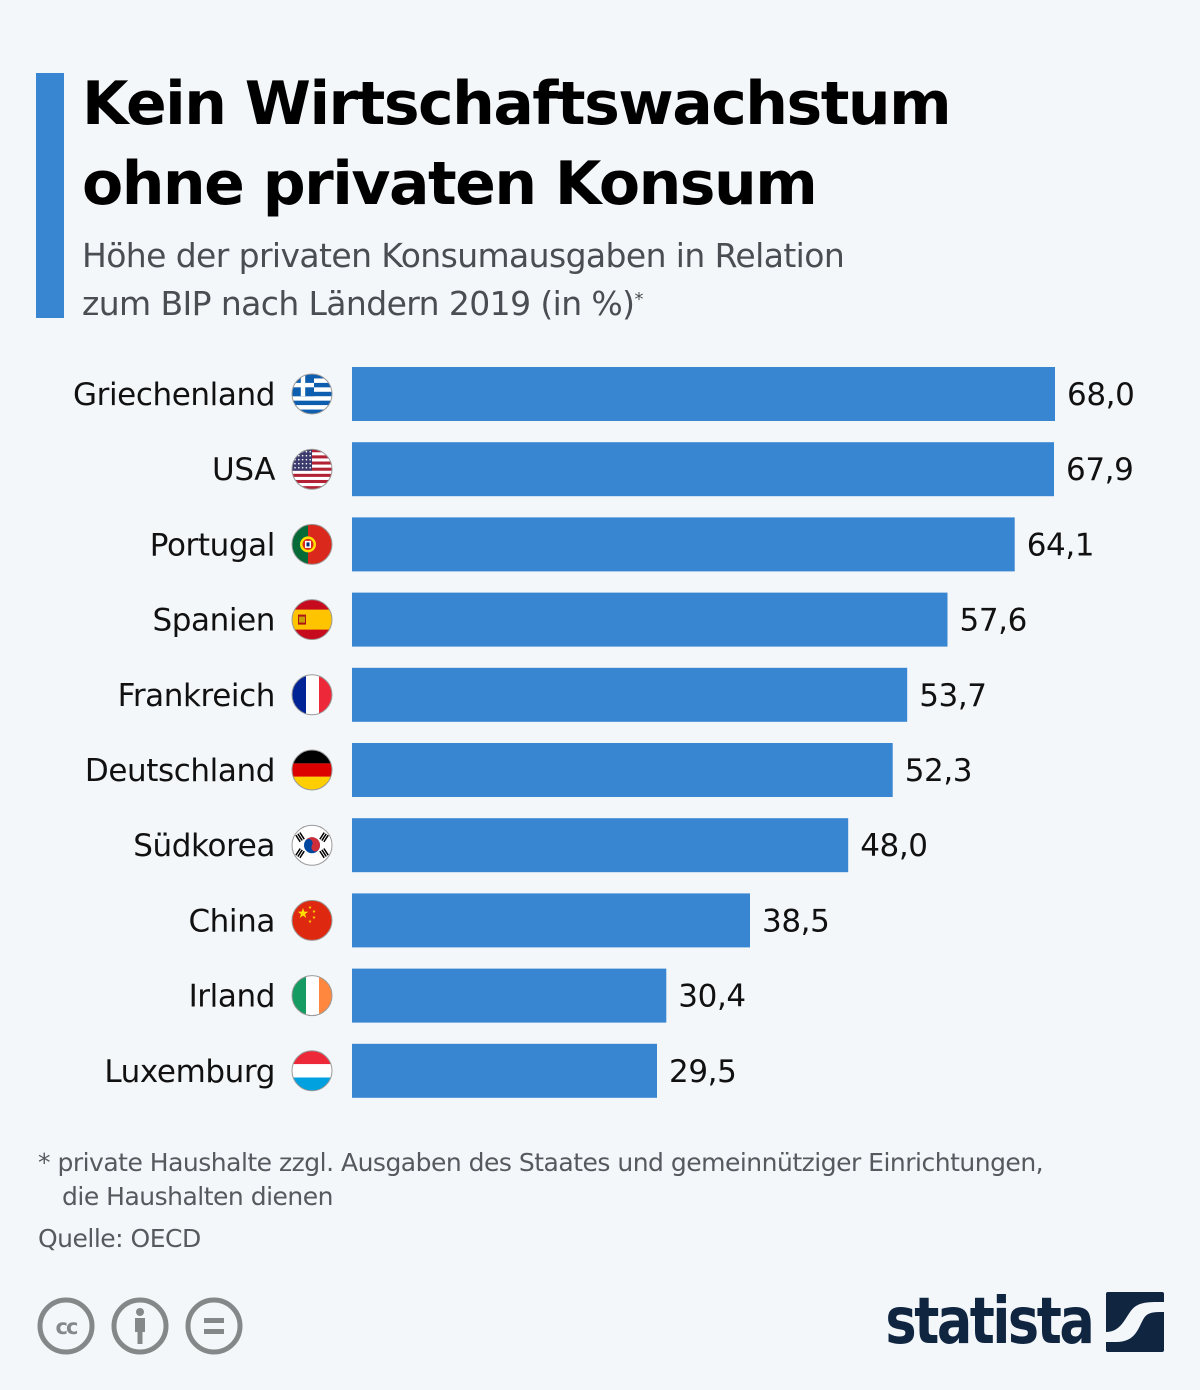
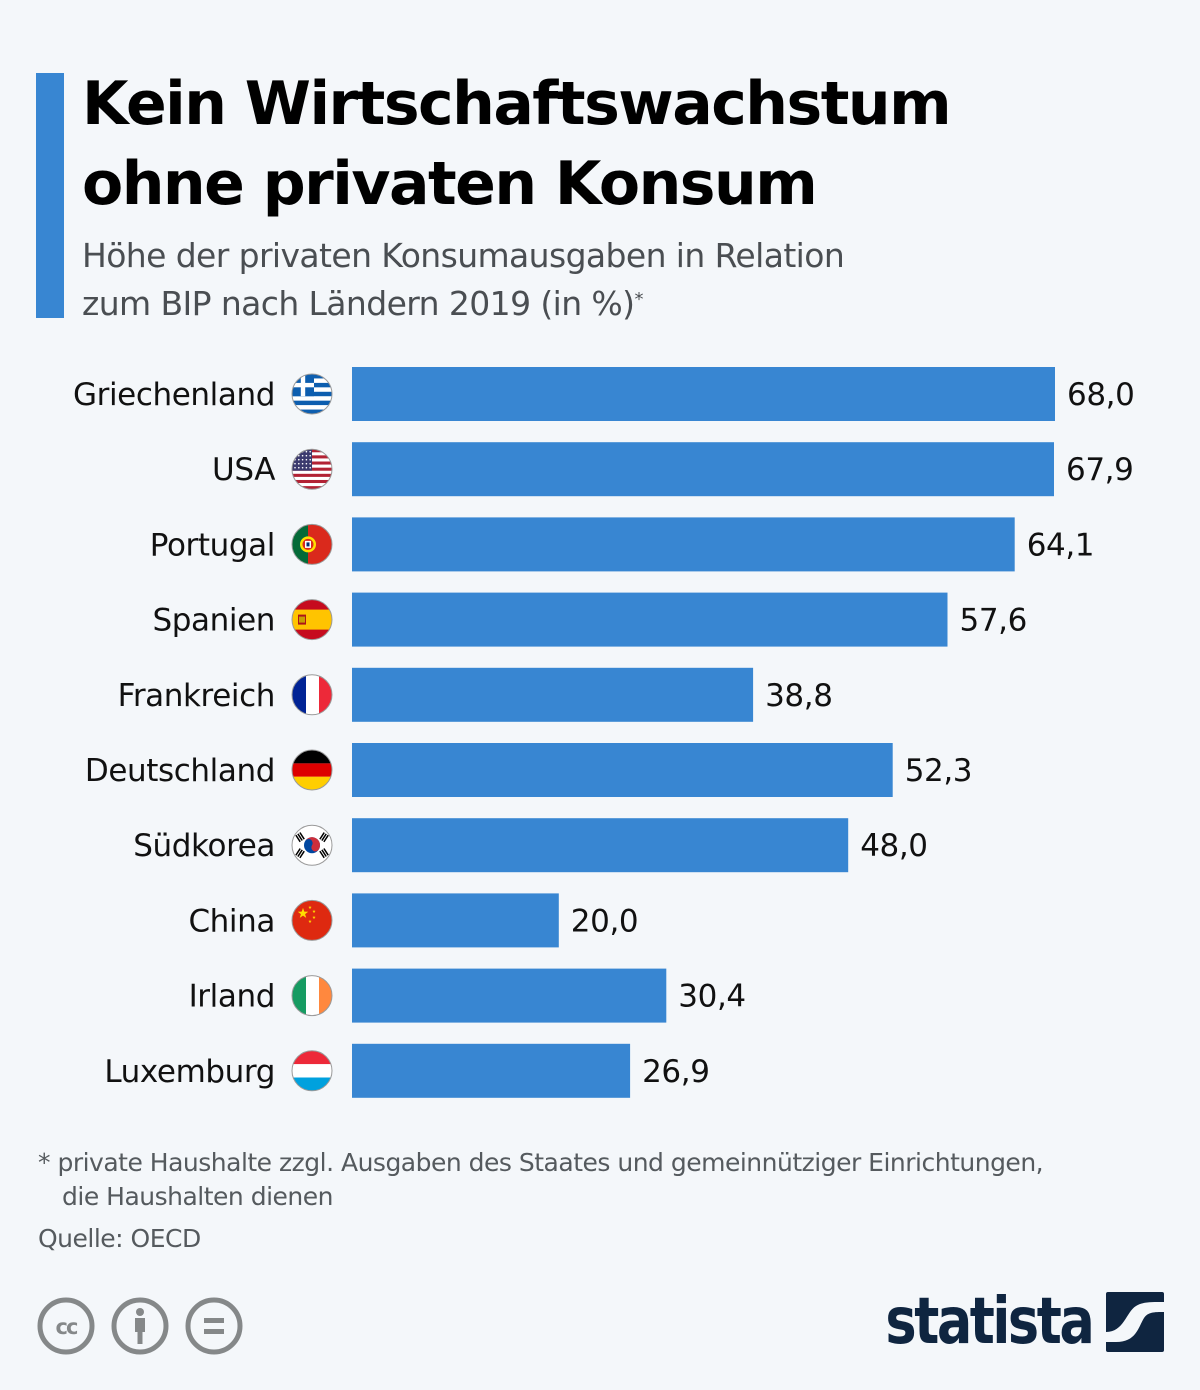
Frankreich: 53,7 -> 38,8
China: 38,5 -> 20,0
Luxemburg: 29,5 -> 26,9
